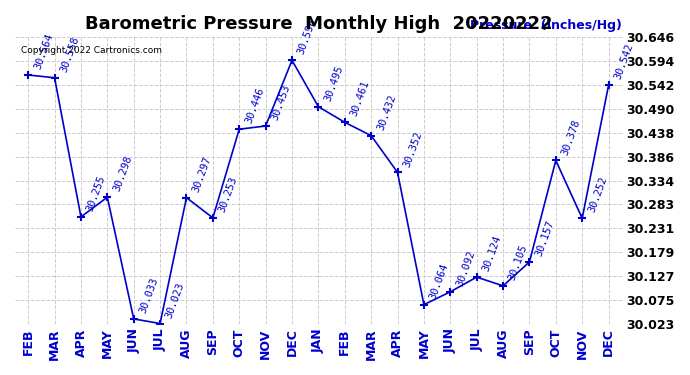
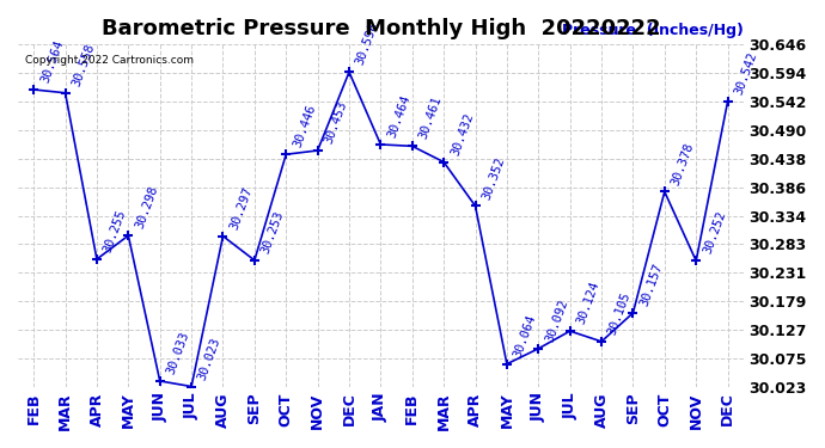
JAN: 30.495 -> 30.464
